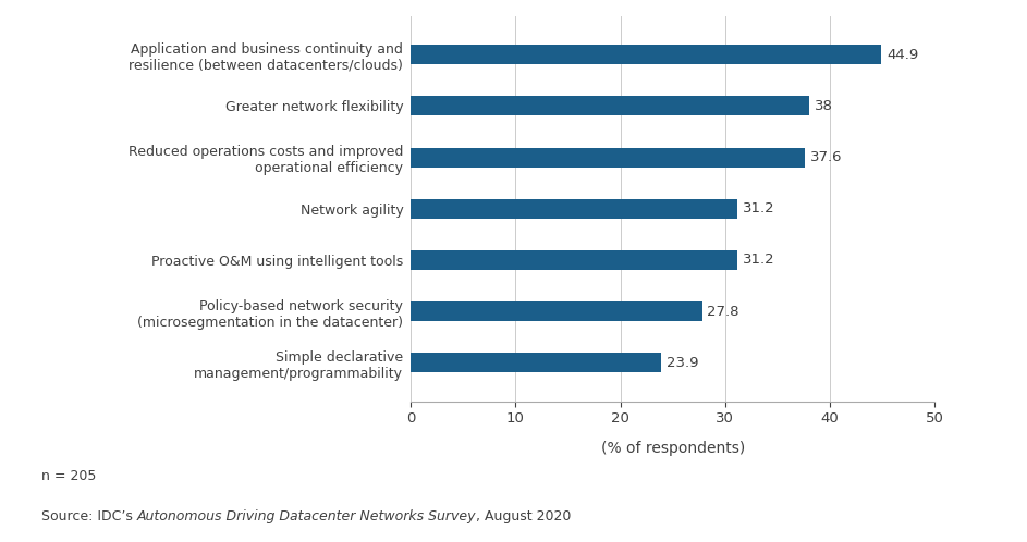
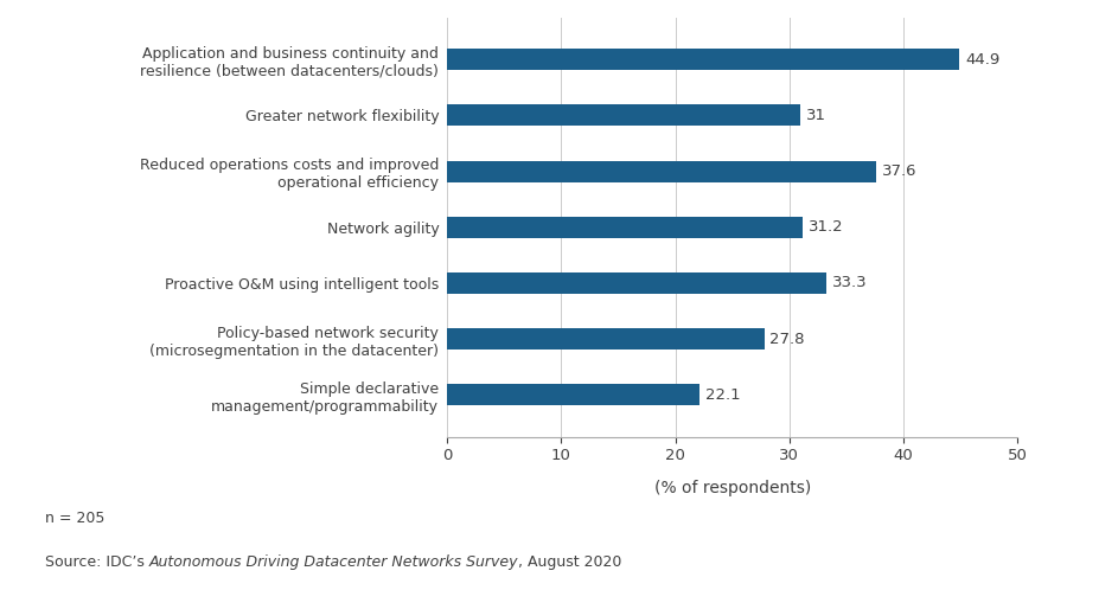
Greater network flexibility: 38 -> 31
Proactive O&M using intelligent tools: 31.2 -> 33.3
Simple declarative management/programmability: 23.9 -> 22.1
